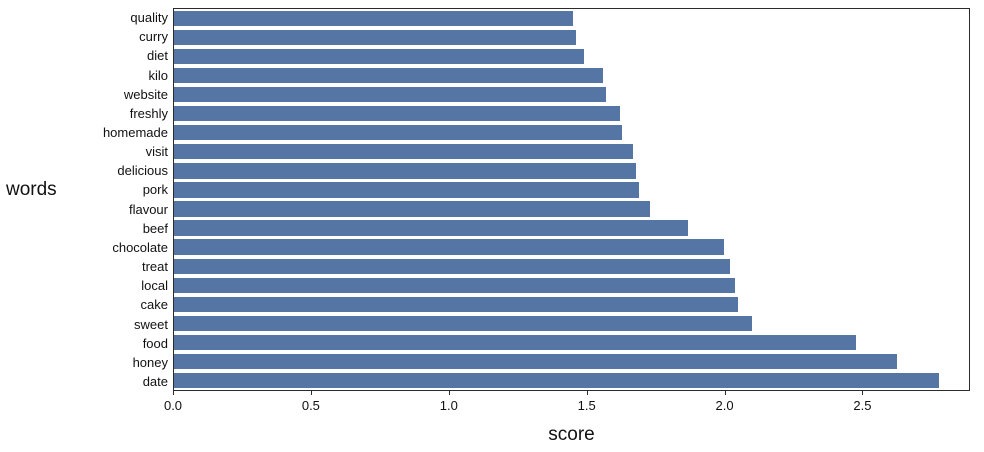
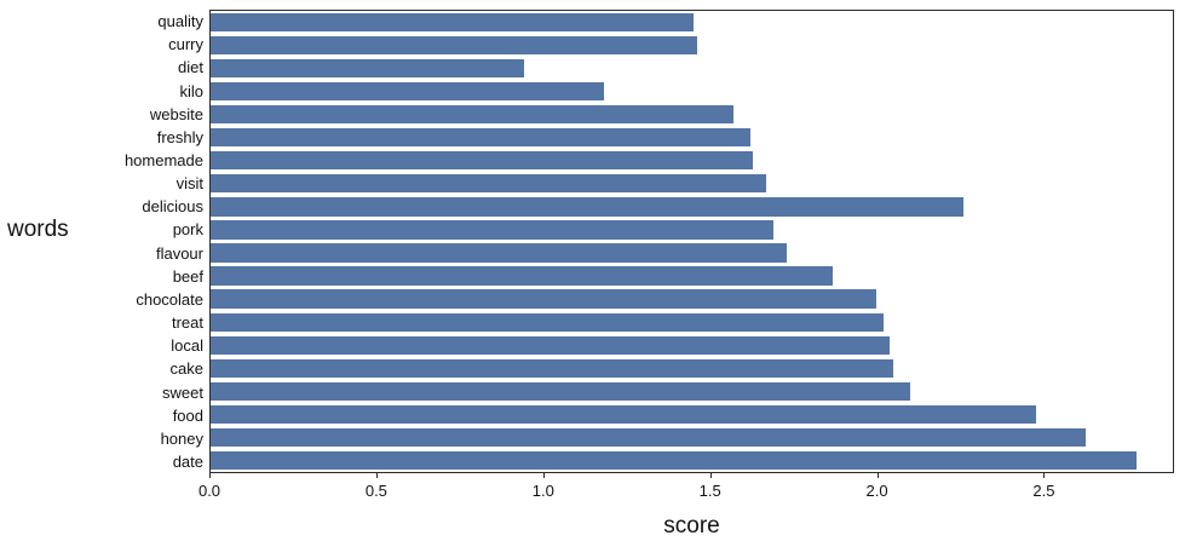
diet: 1.49 -> 0.94
kilo: 1.56 -> 1.18
delicious: 1.68 -> 2.26
